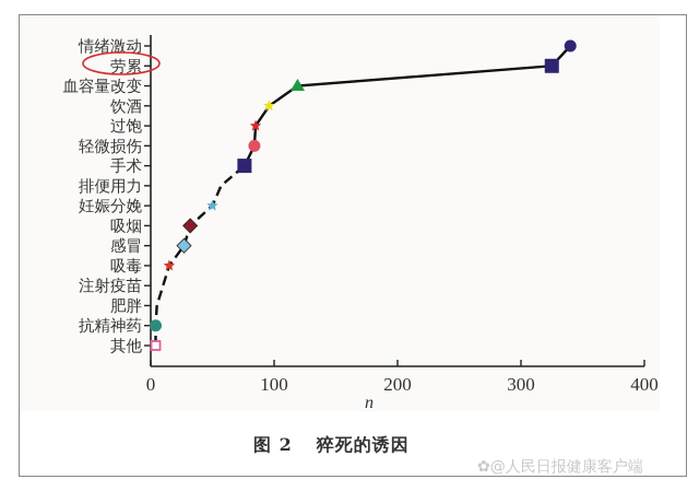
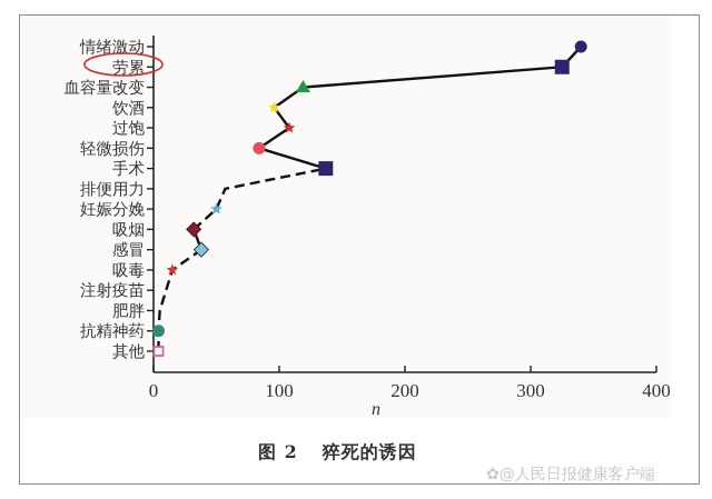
感冒: 27 -> 38
手术: 76 -> 137
过饱: 85 -> 108
